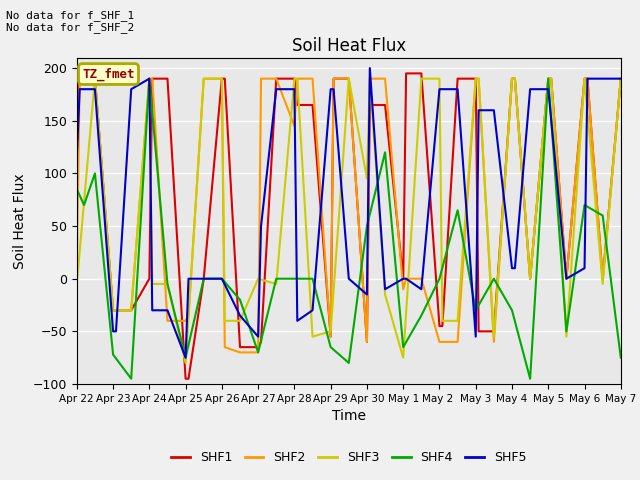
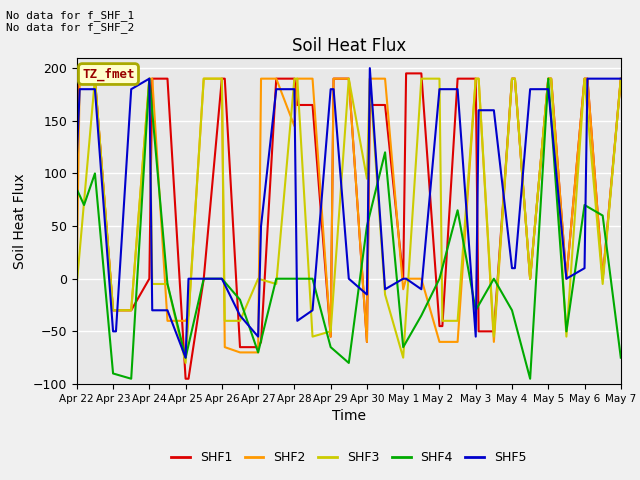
SHF4/Apr 23: -72 -> -90
